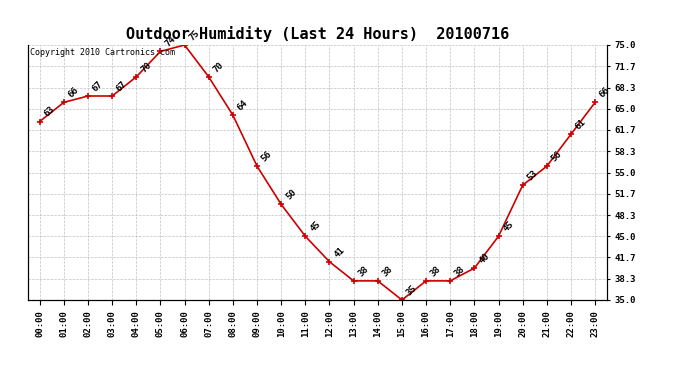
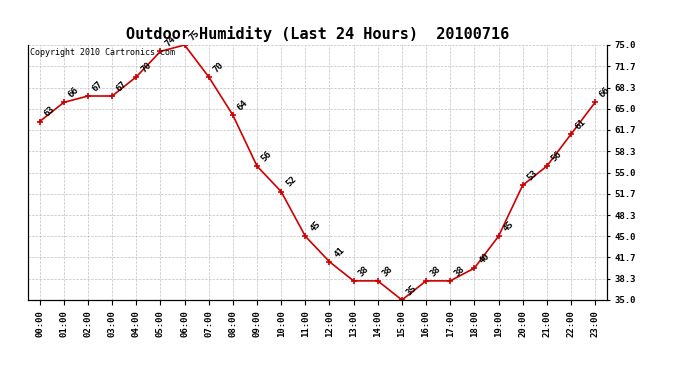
10:00: 50 -> 52
